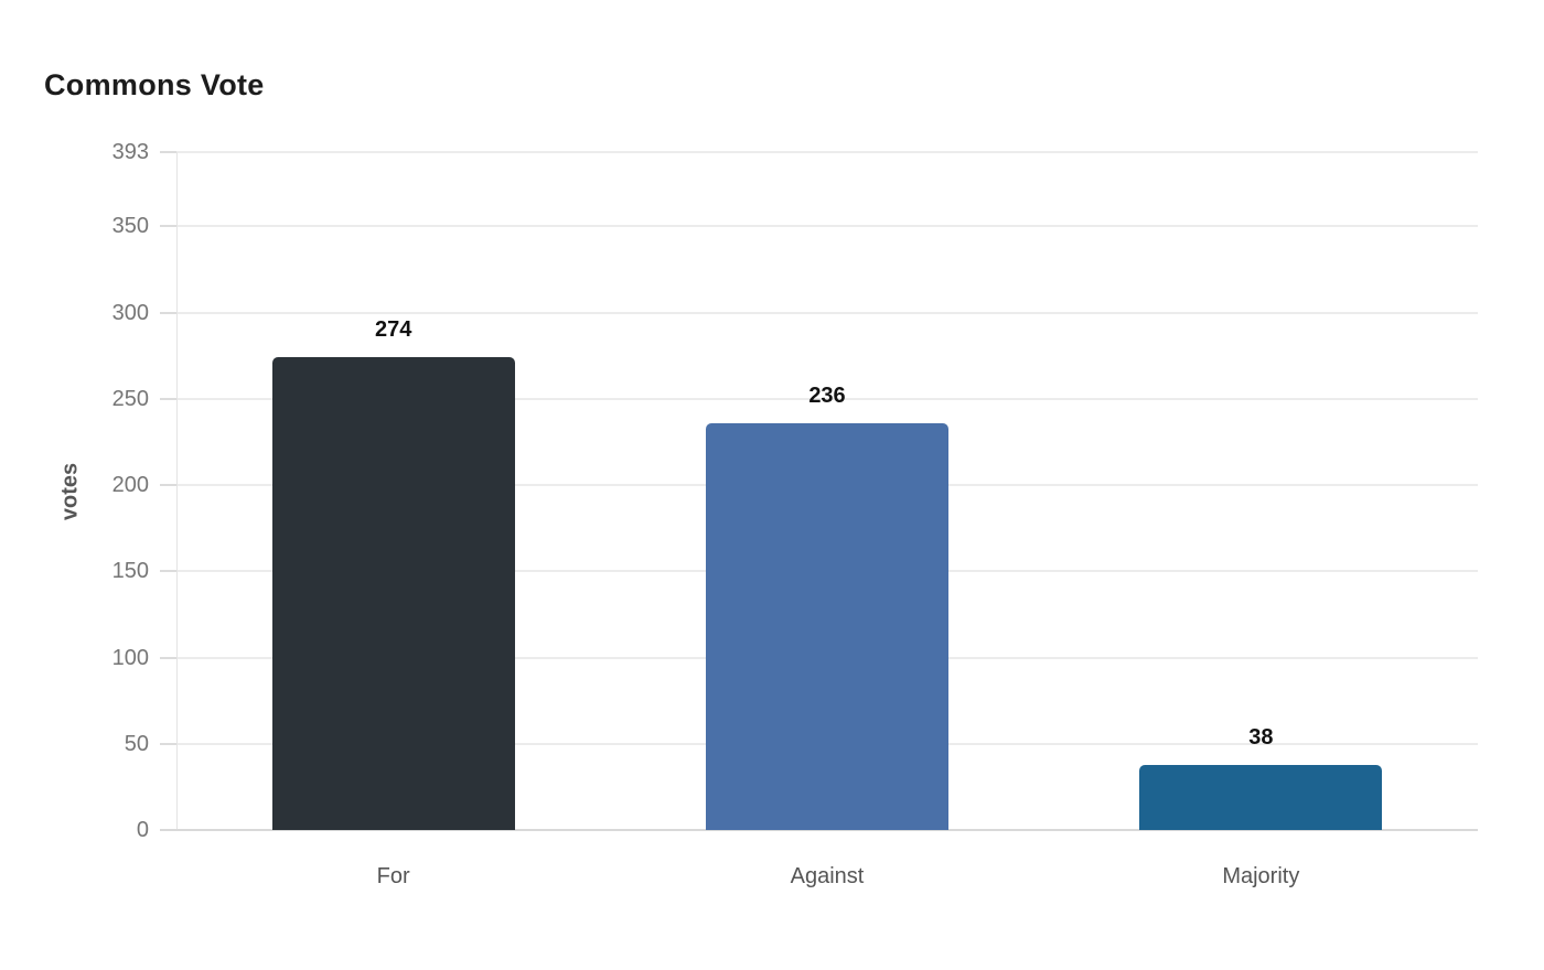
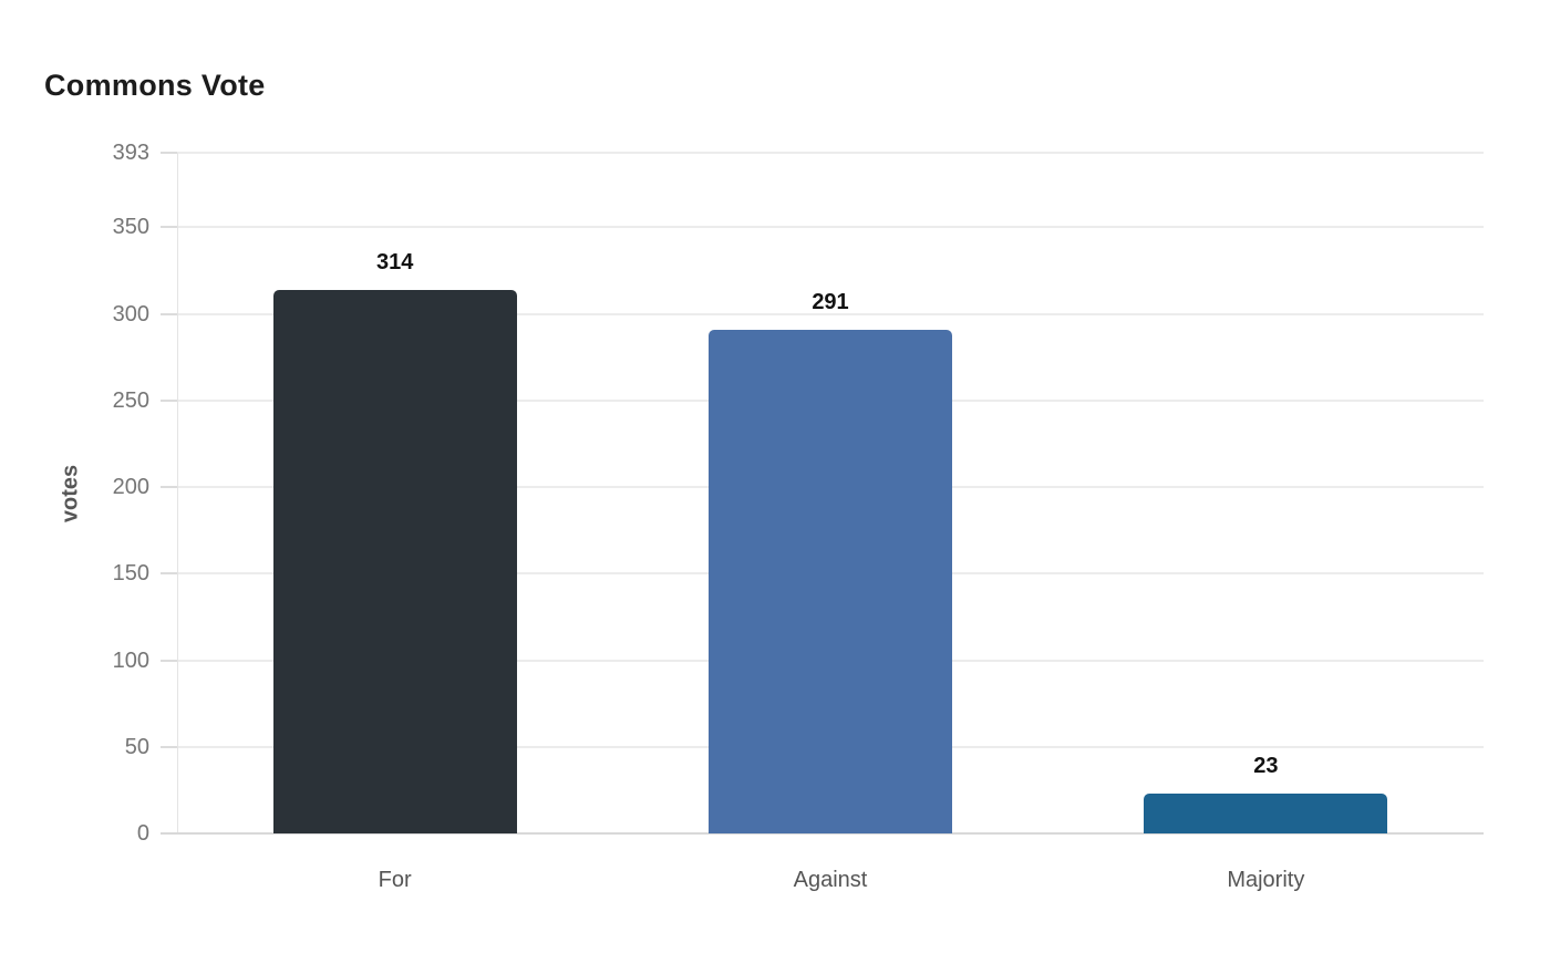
For: 274 -> 314
Against: 236 -> 291
Majority: 38 -> 23
